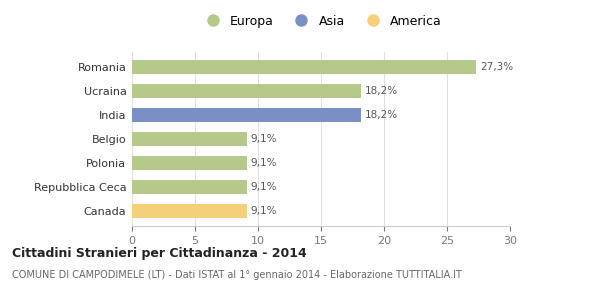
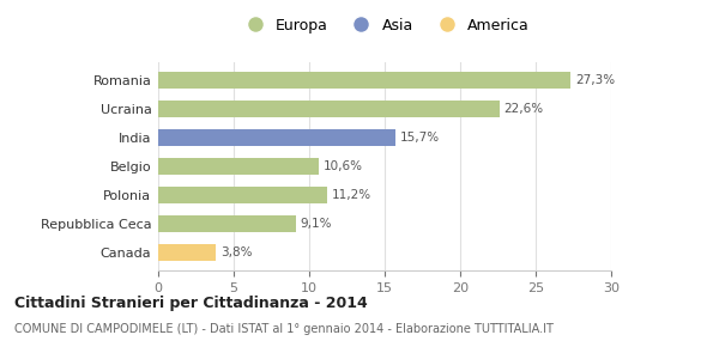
Ucraina: 18,2% -> 22,6%
India: 18,2% -> 15,7%
Belgio: 9,1% -> 10,6%
Polonia: 9,1% -> 11,2%
Canada: 9,1% -> 3,8%
